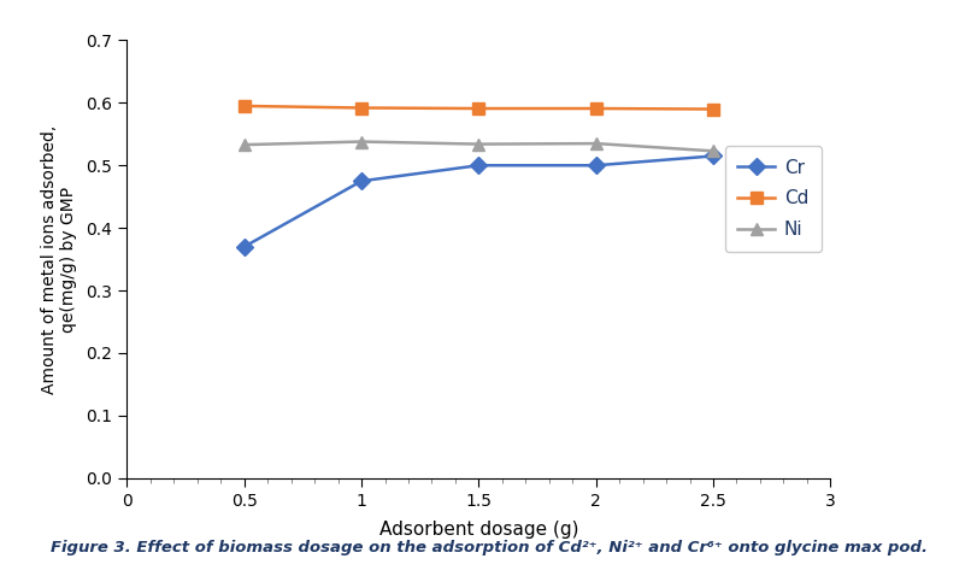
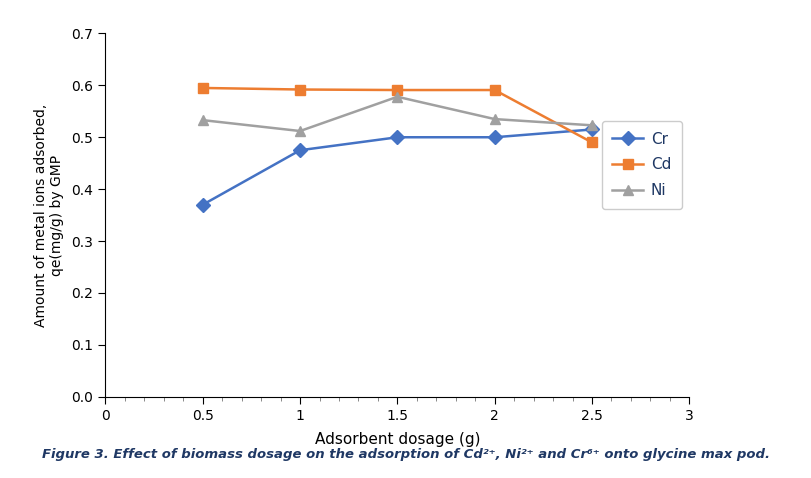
Ni/1: 0.538 -> 0.512
Ni/1.5: 0.534 -> 0.578
Cd/2.5: 0.590 -> 0.490
